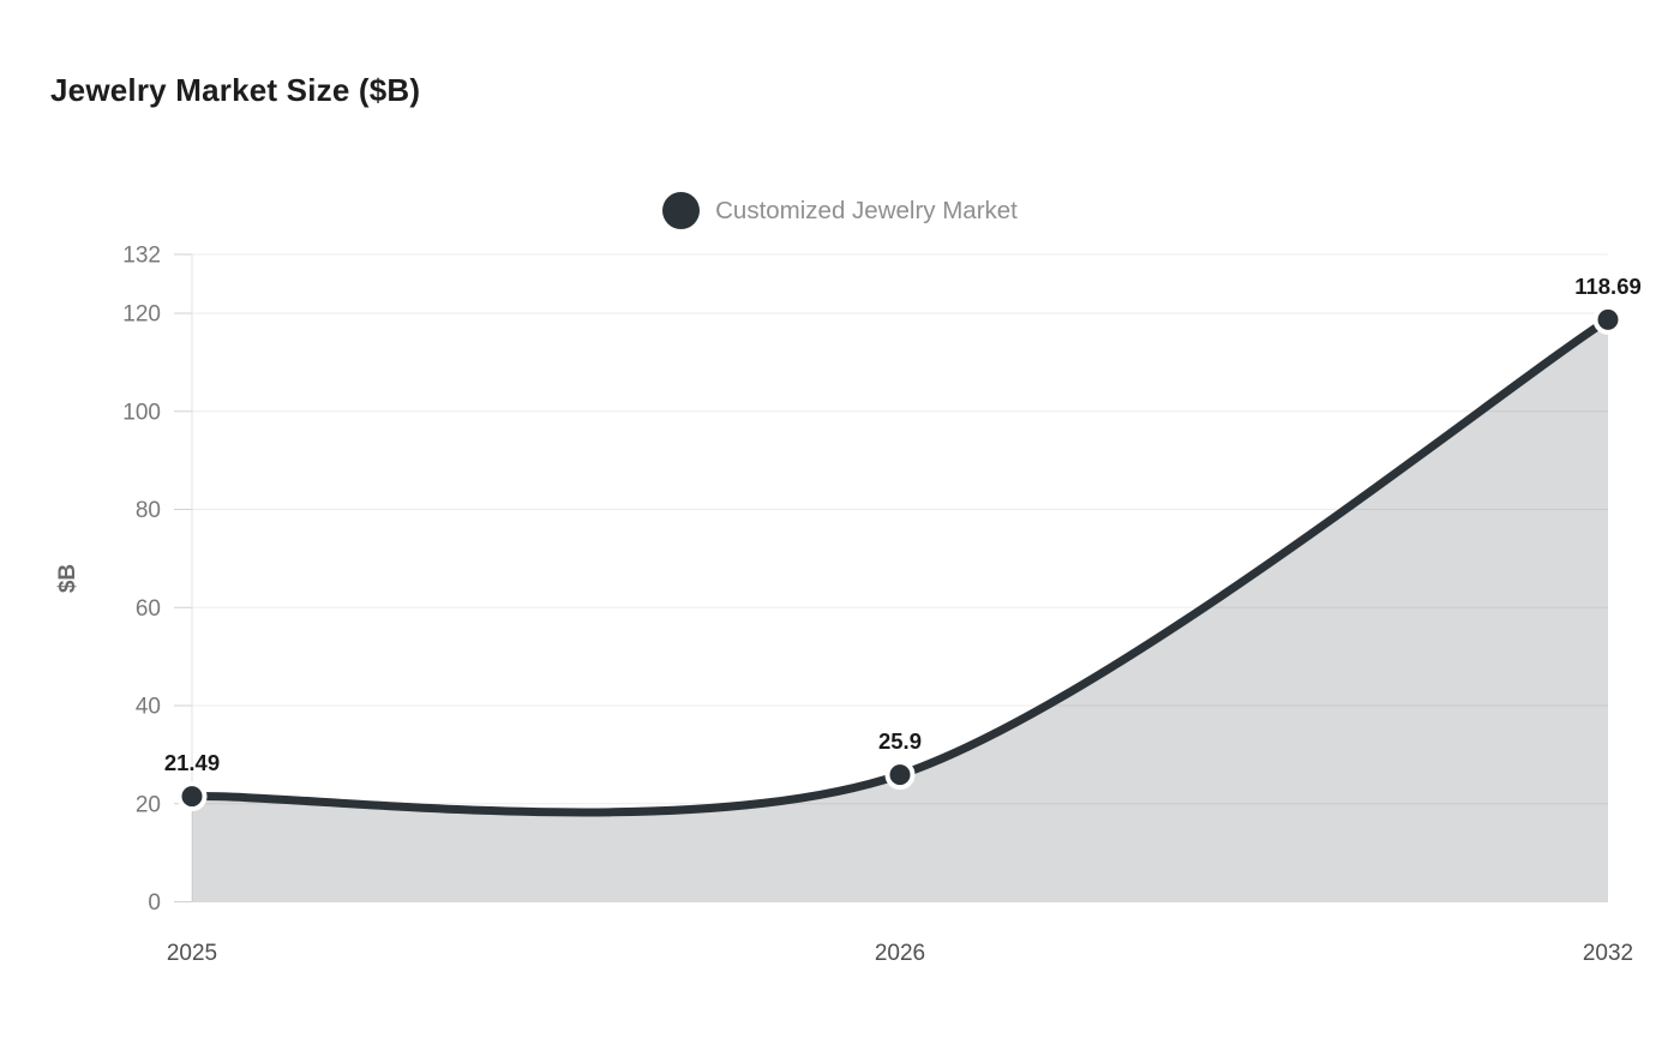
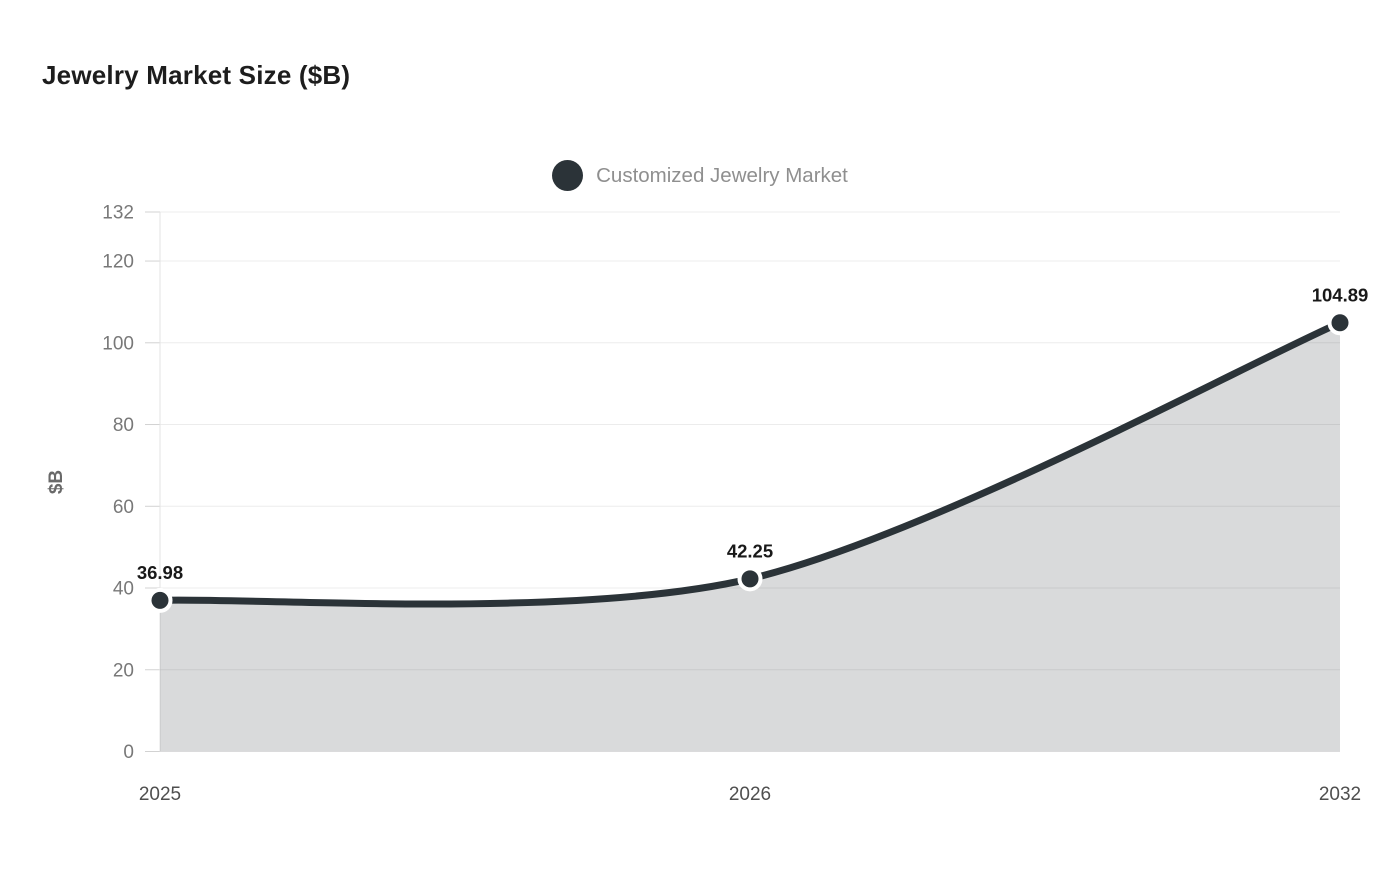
2025: 21.49 -> 36.98
2026: 25.9 -> 42.25
2032: 118.69 -> 104.89
